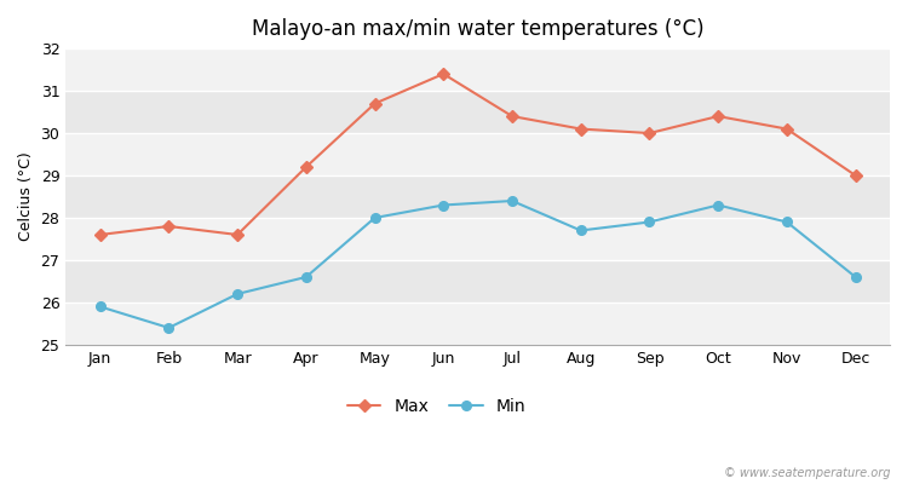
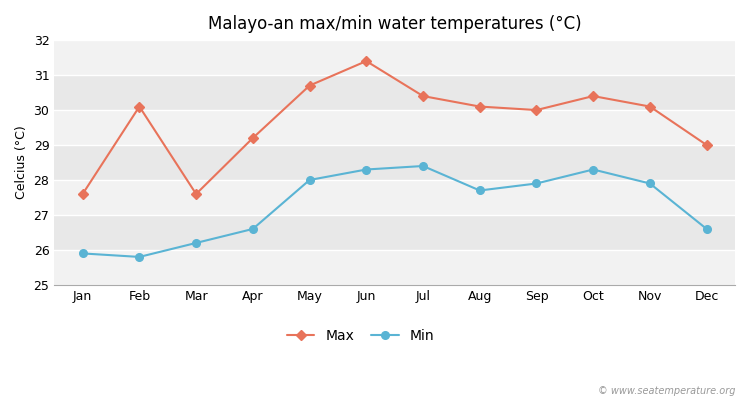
Max/Feb: 27.8 -> 30.1
Min/Feb: 25.4 -> 25.8
